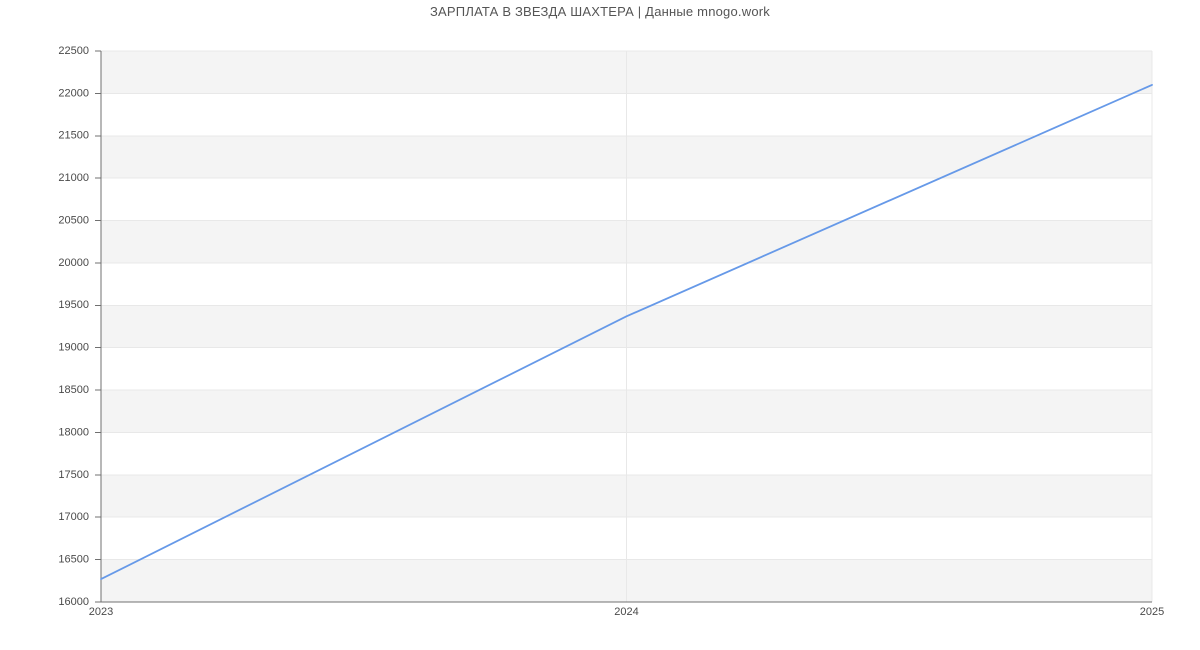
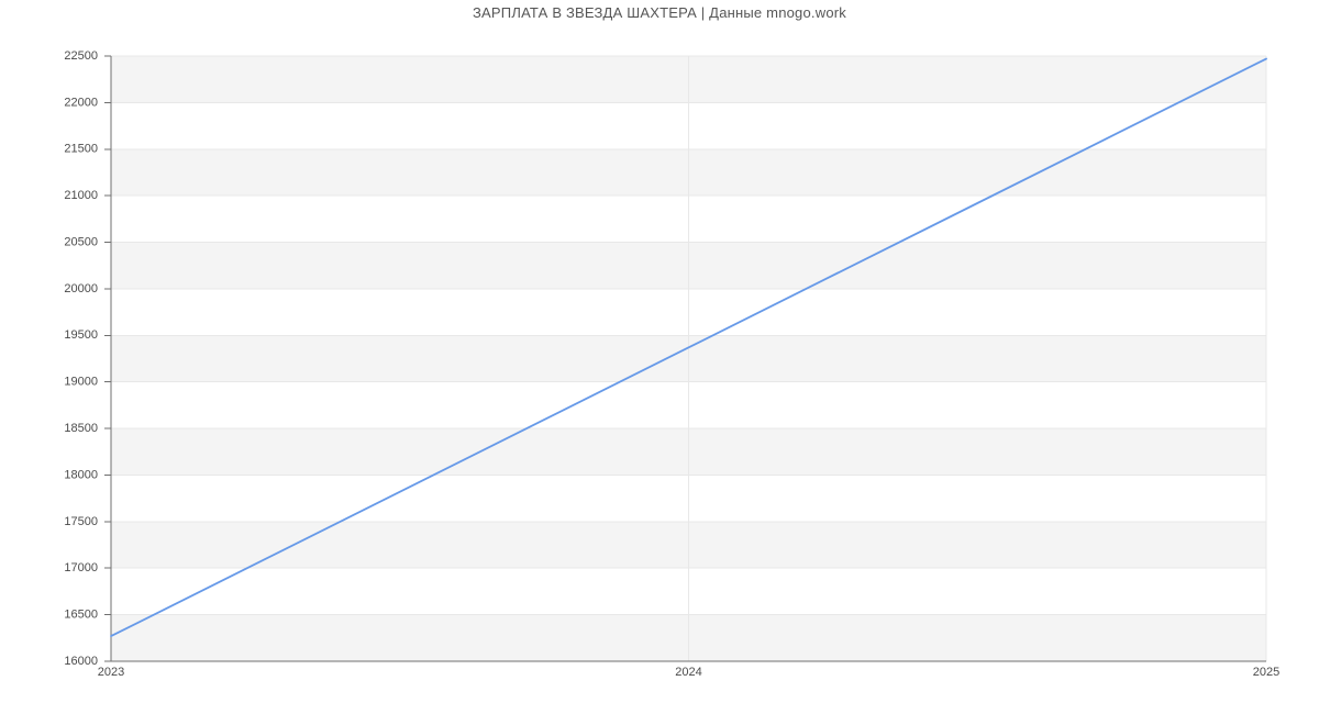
2025: 22100 -> 22500
